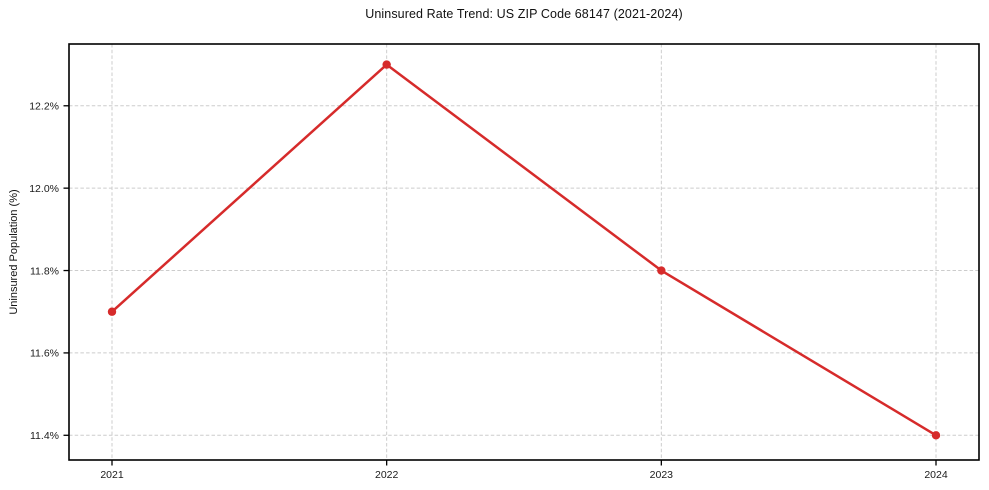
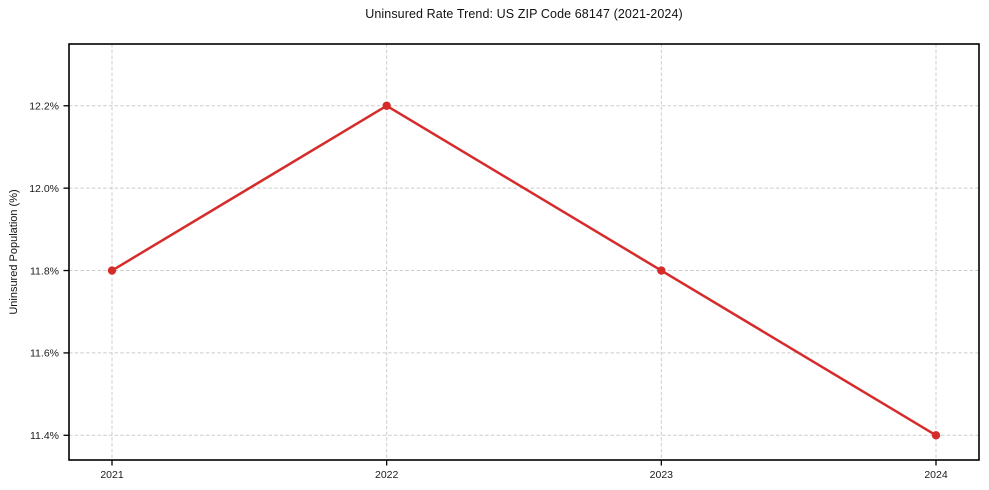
2021: 11.7% -> 11.8%
2022: 12.3% -> 12.2%
